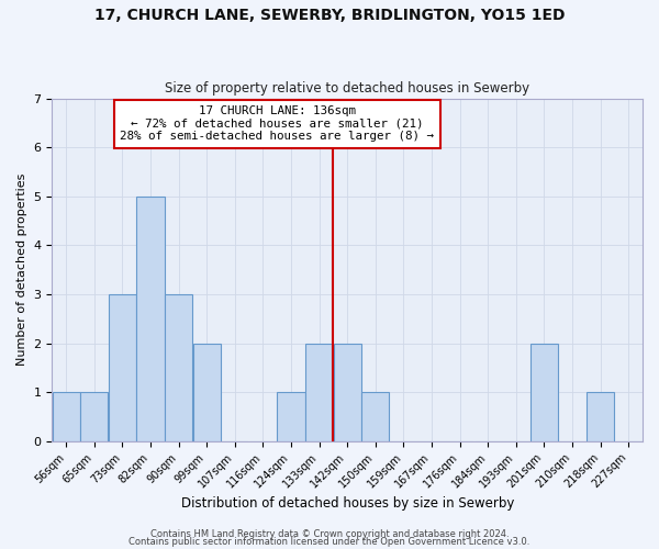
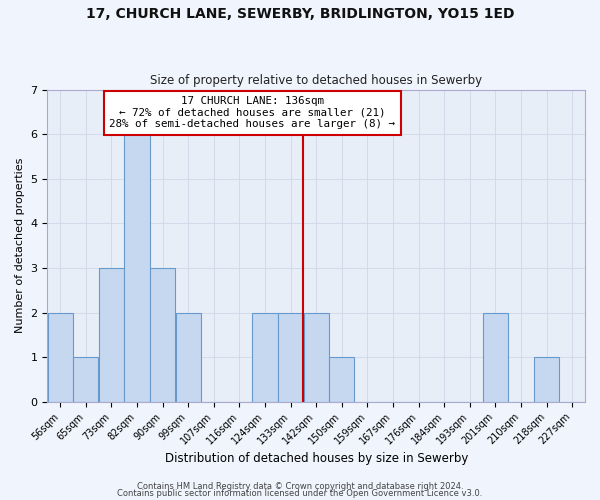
56sqm: 1 -> 2
82sqm: 5 -> 6
124sqm: 1 -> 2
